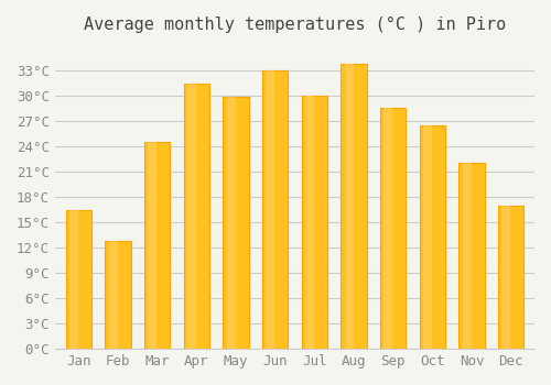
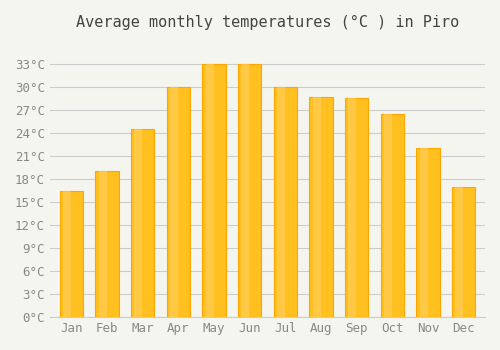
Feb: 12.8°C -> 19.0°C
Apr: 31.4°C -> 30.0°C
May: 29.8°C -> 33.0°C
Aug: 33.8°C -> 28.7°C
